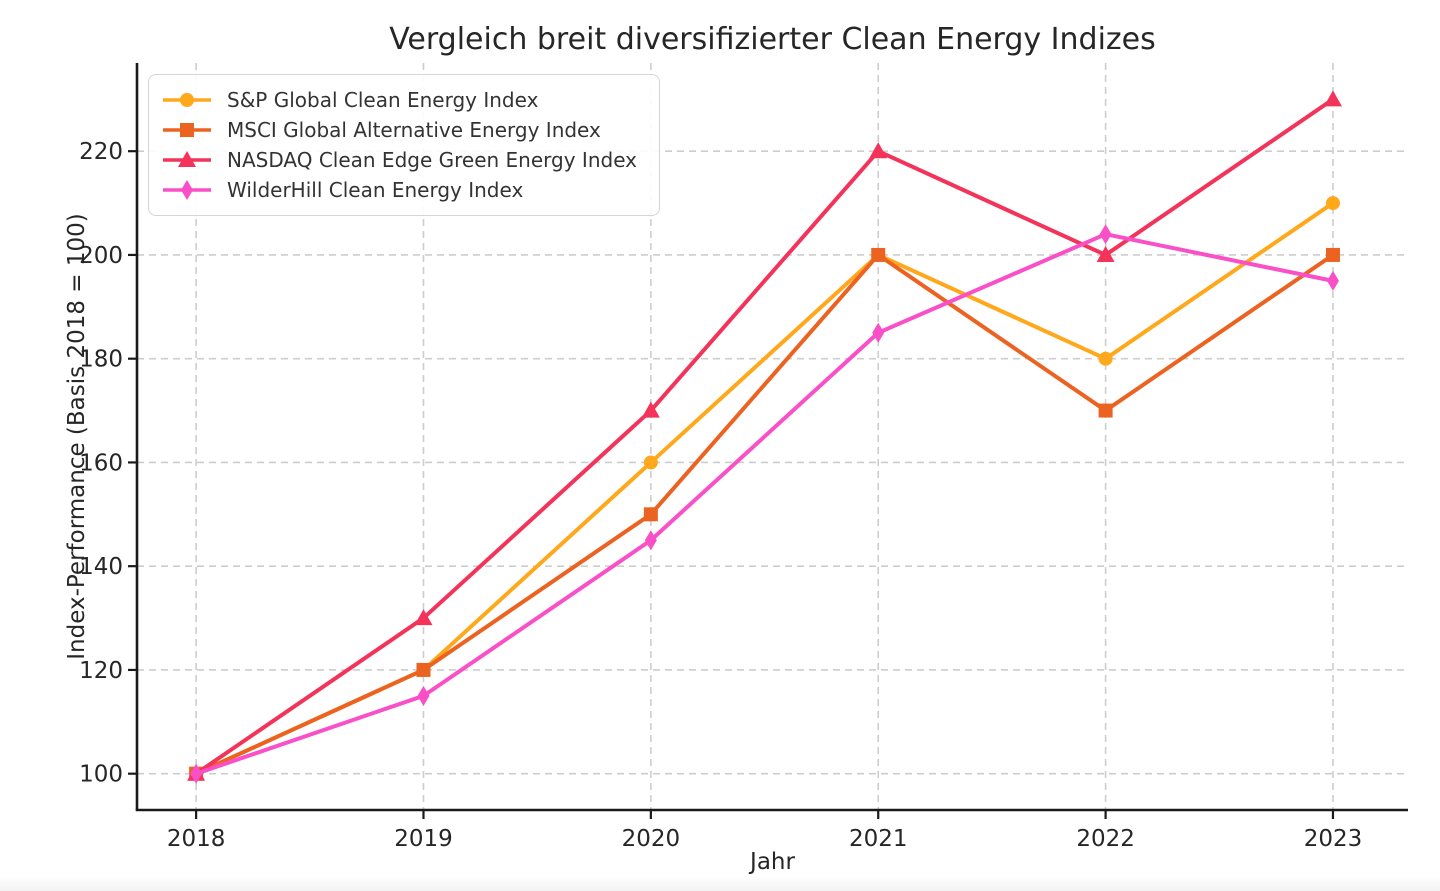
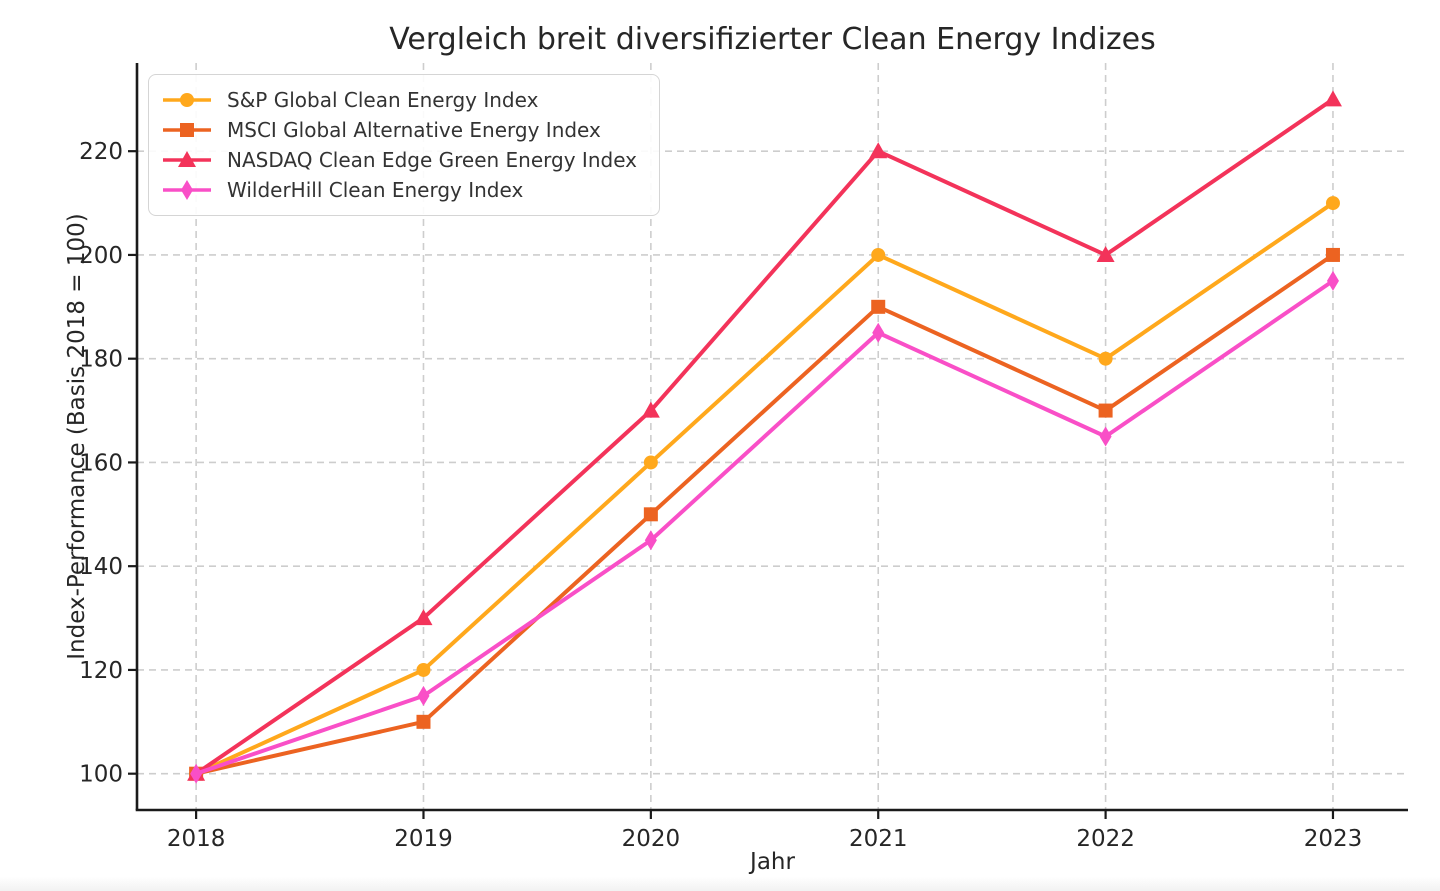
MSCI Global Alternative Energy Index/2019: 120 -> 110
MSCI Global Alternative Energy Index/2021: 200 -> 190
WilderHill Clean Energy Index/2022: 204 -> 165
